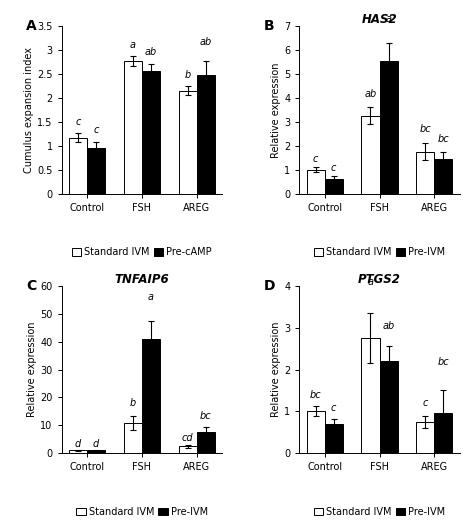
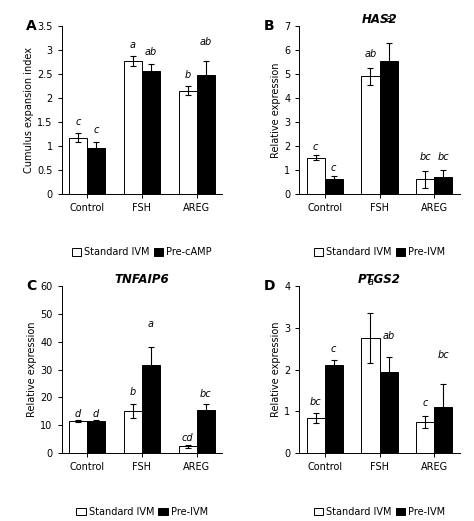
HAS2/Standard IVM/Control: 1.00 -> 1.50
HAS2/Standard IVM/FSH: 3.25 -> 4.90
HAS2/Standard IVM/AREG: 1.75 -> 0.60
HAS2/Pre-IVM/AREG: 1.45 -> 0.70
TNFAIP6/Standard IVM/Control: 1.0 -> 11.5
TNFAIP6/Pre-IVM/Control: 1.0 -> 11.5
TNFAIP6/Standard IVM/FSH: 11.0 -> 15.0
TNFAIP6/Pre-IVM/FSH: 41.0 -> 31.5
TNFAIP6/Pre-IVM/AREG: 7.5 -> 15.5
PTGS2/Standard IVM/Control: 1.00 -> 0.85
PTGS2/Pre-IVM/Control: 0.70 -> 2.10
PTGS2/Pre-IVM/FSH: 2.20 -> 1.95
PTGS2/Pre-IVM/AREG: 0.95 -> 1.10
